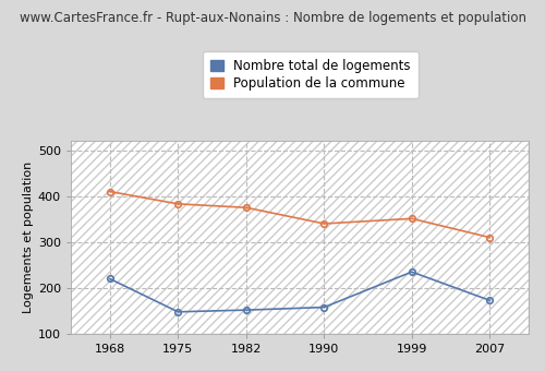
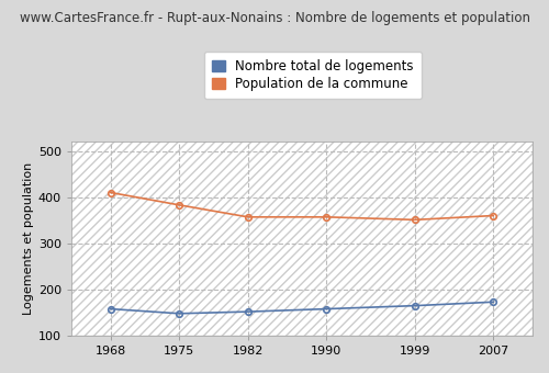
Nombre total de logements/1968: 220 -> 158
Population de la commune/1982: 375 -> 357
Population de la commune/1990: 340 -> 357
Nombre total de logements/1999: 235 -> 165
Population de la commune/2007: 310 -> 360
